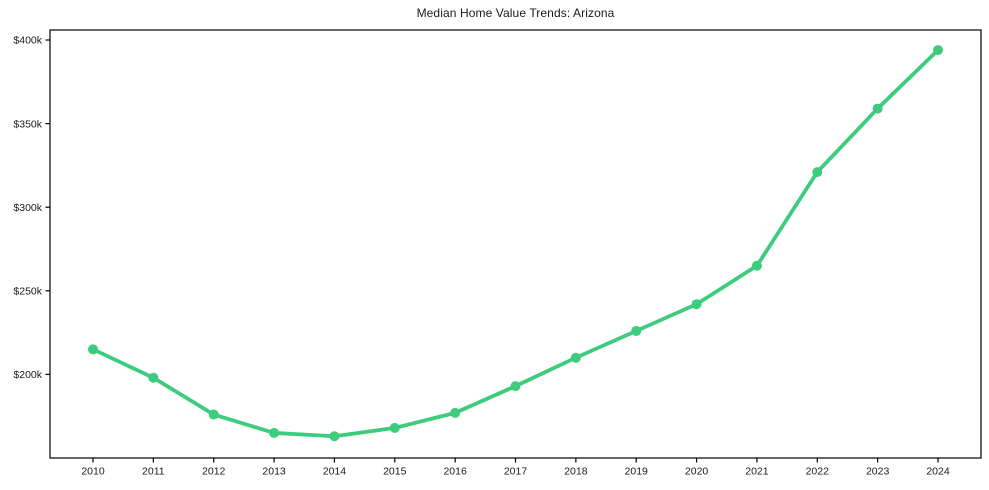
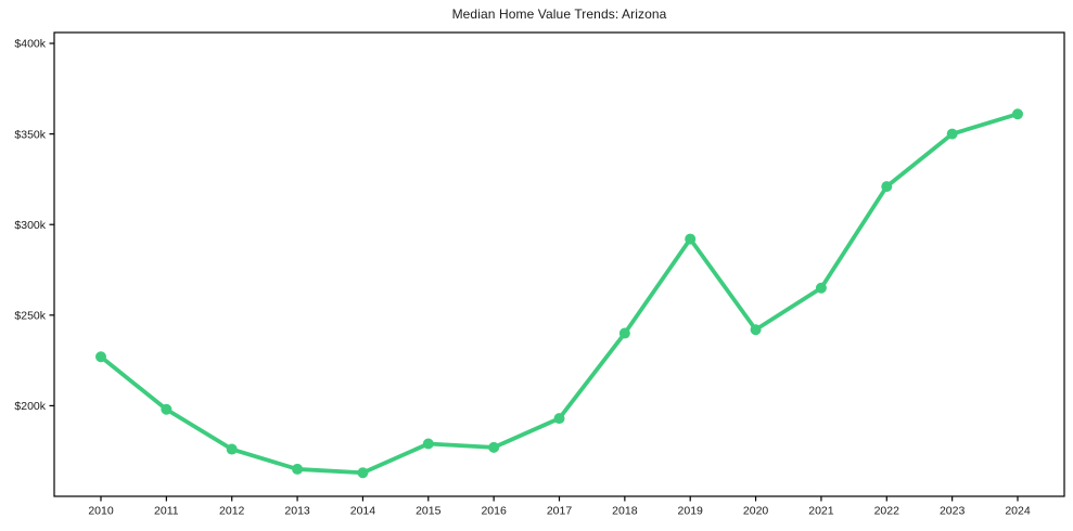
2010: $215k -> $227k
2015: $168k -> $179k
2018: $210k -> $240k
2019: $226k -> $292k
2023: $359k -> $350k
2024: $394k -> $361k
